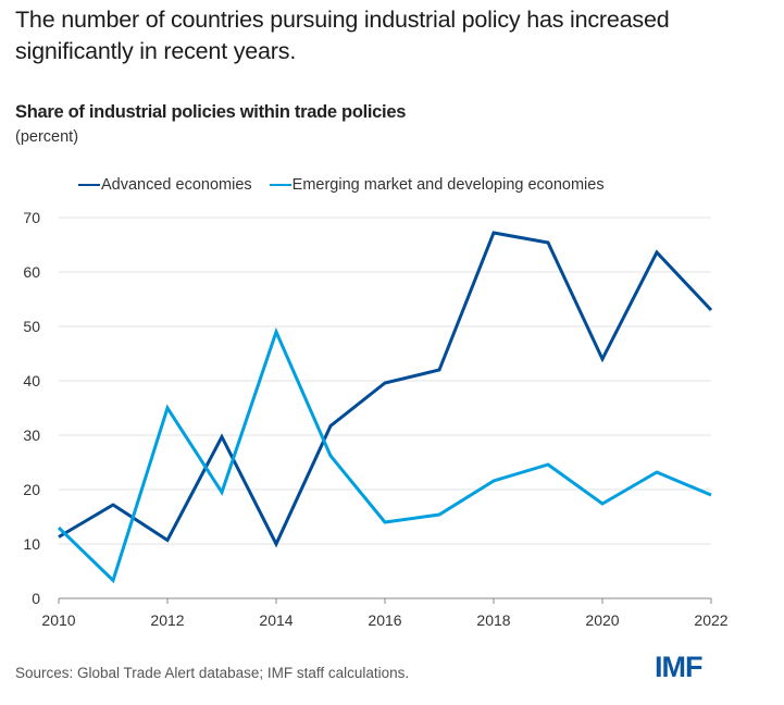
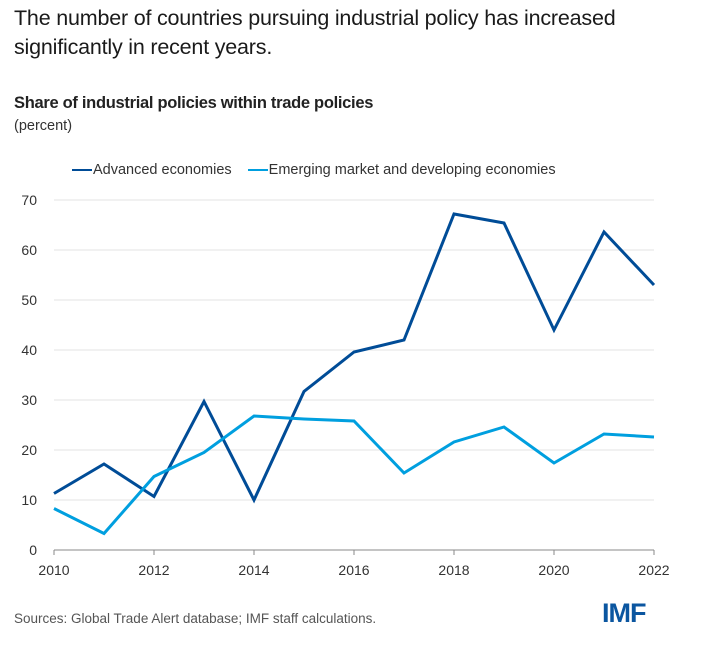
Emerging market and developing economies/2010: 13 -> 8
Emerging market and developing economies/2012: 35 -> 15
Emerging market and developing economies/2014: 49 -> 27
Emerging market and developing economies/2016: 14 -> 26
Emerging market and developing economies/2022: 19 -> 23
